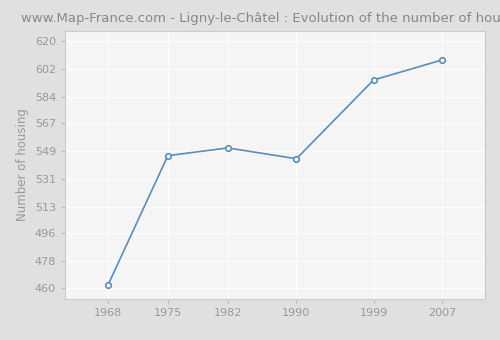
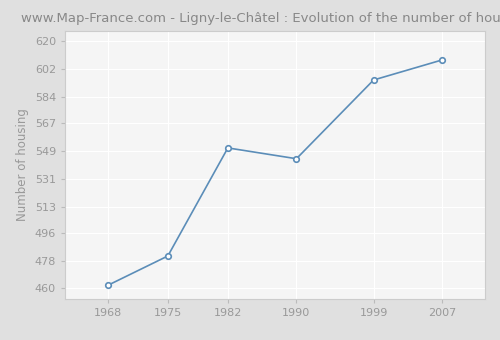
1975: 546 -> 481
